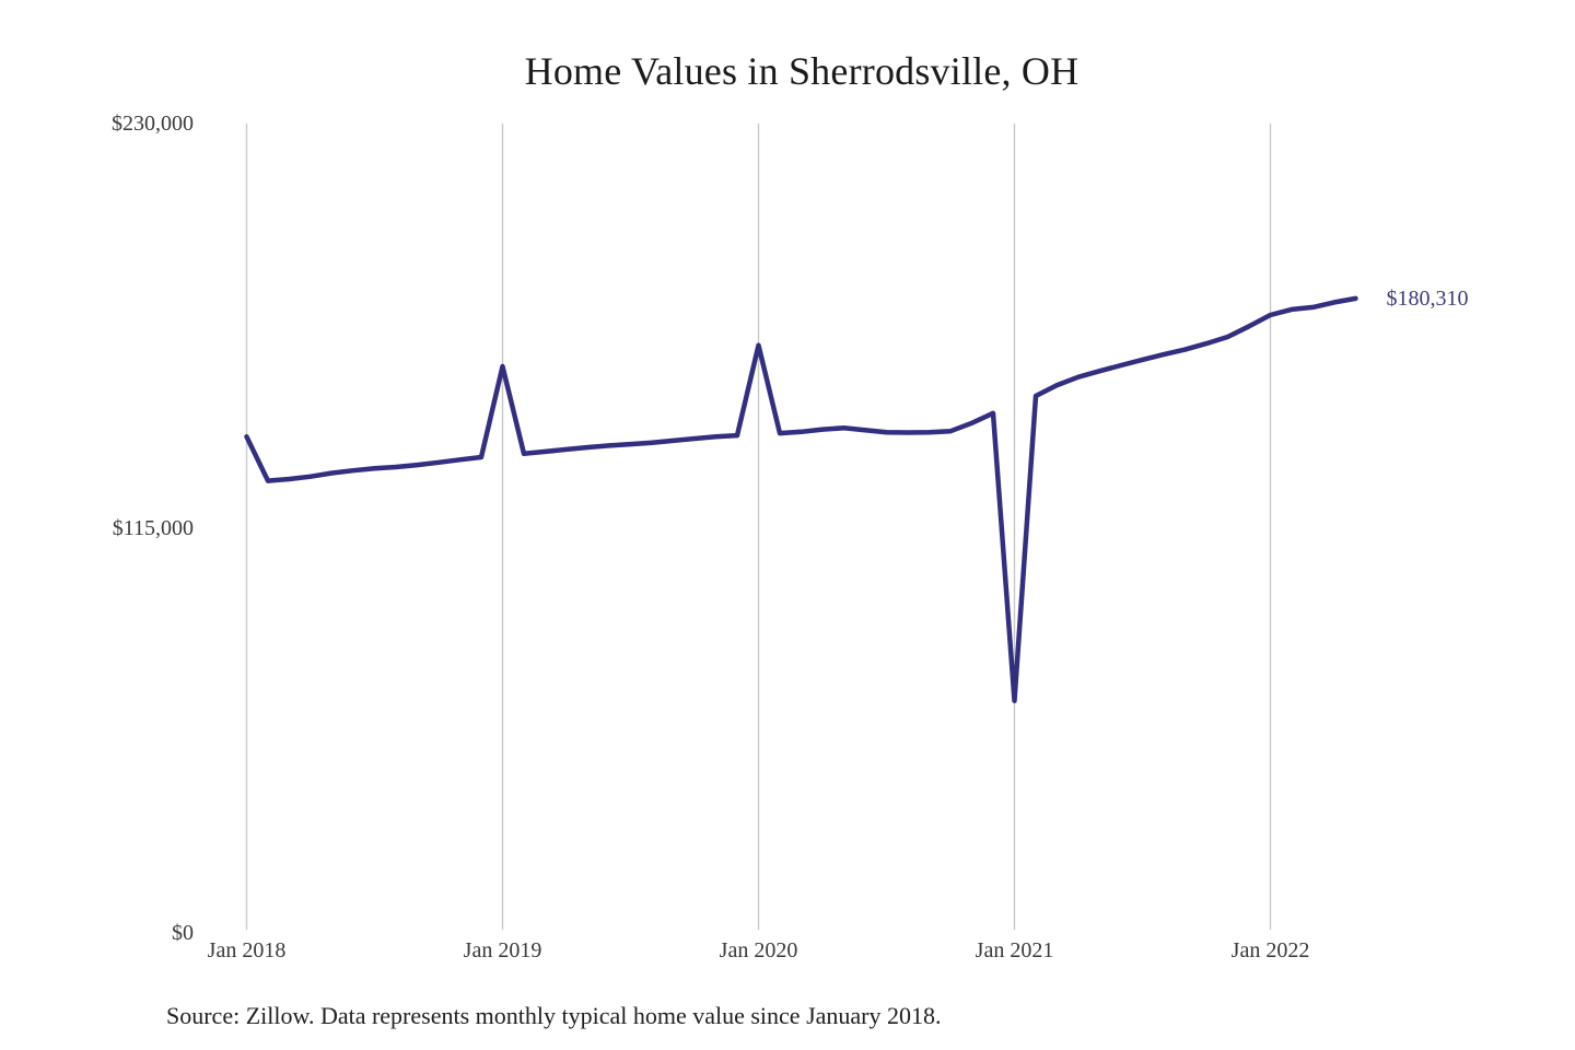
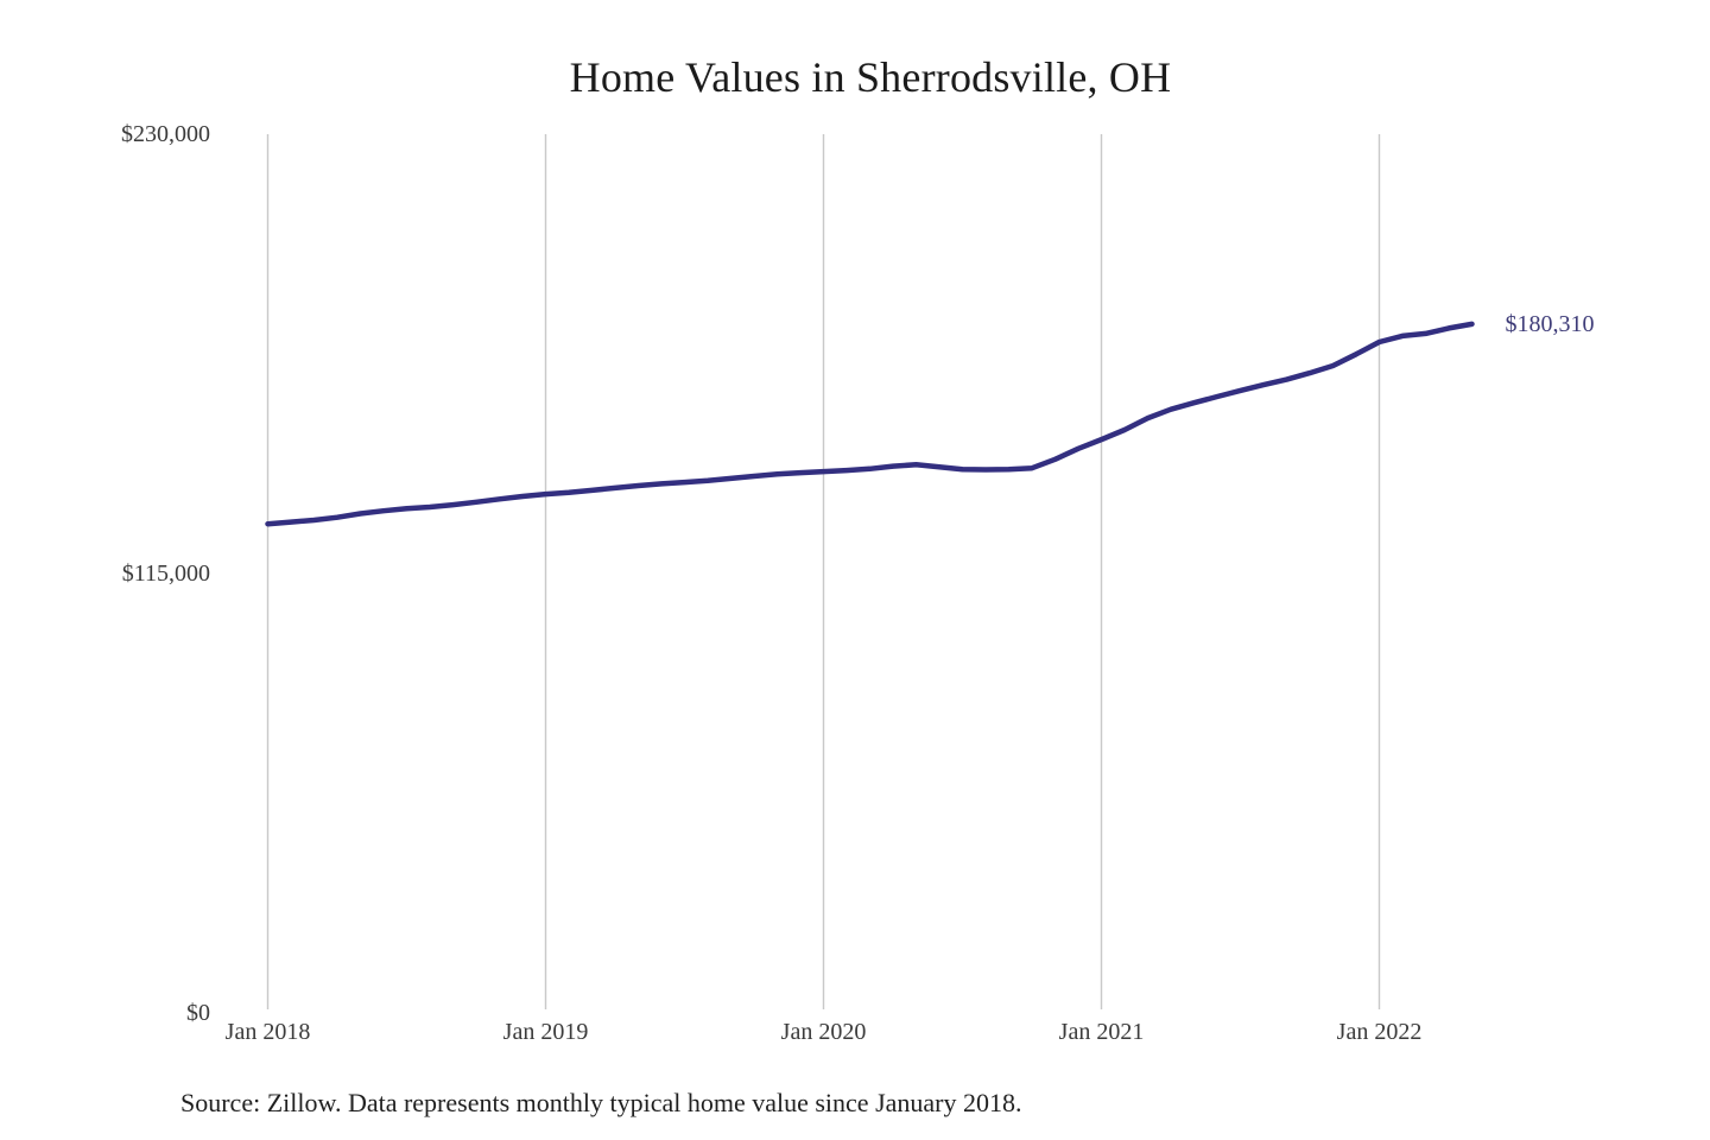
Jan 2018: $141000 -> $128000
Jan 2019: $161000 -> $136000
Jan 2020: $167000 -> $142000
Jan 2021: $66000 -> $150000
